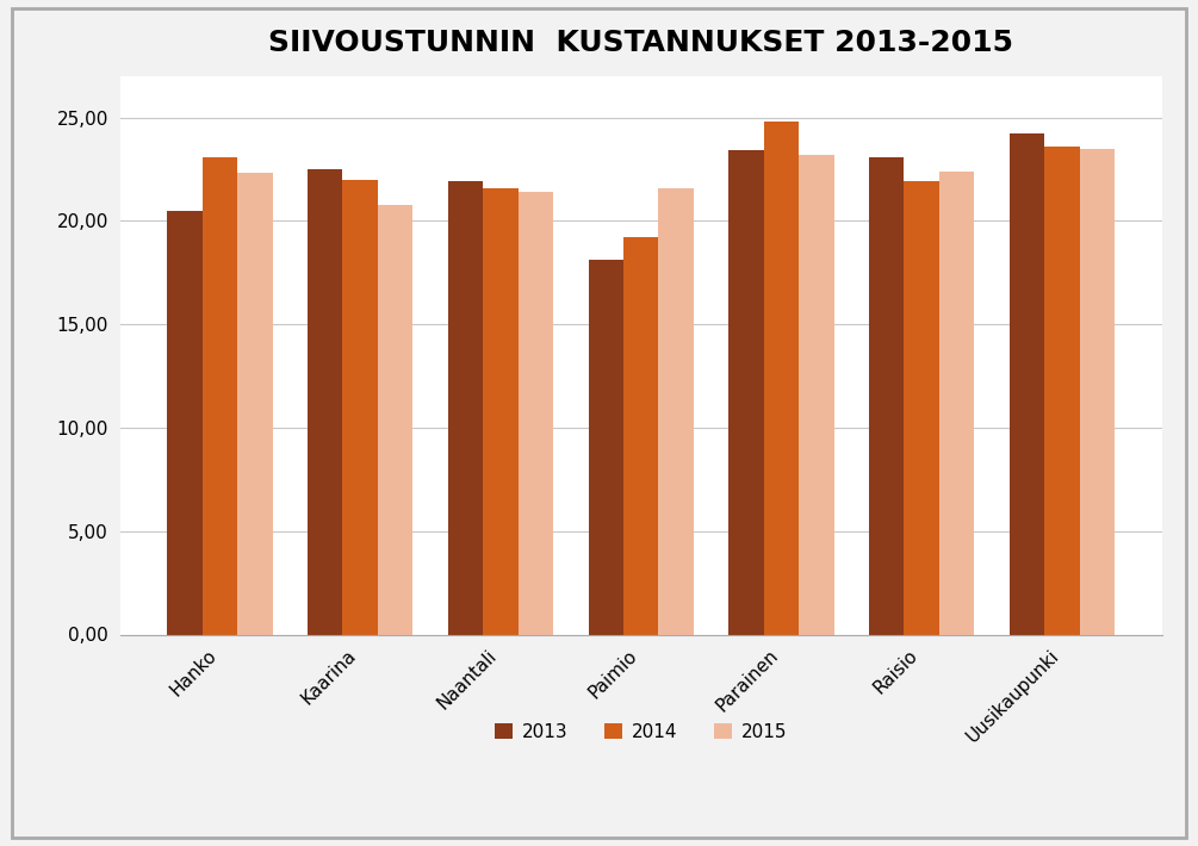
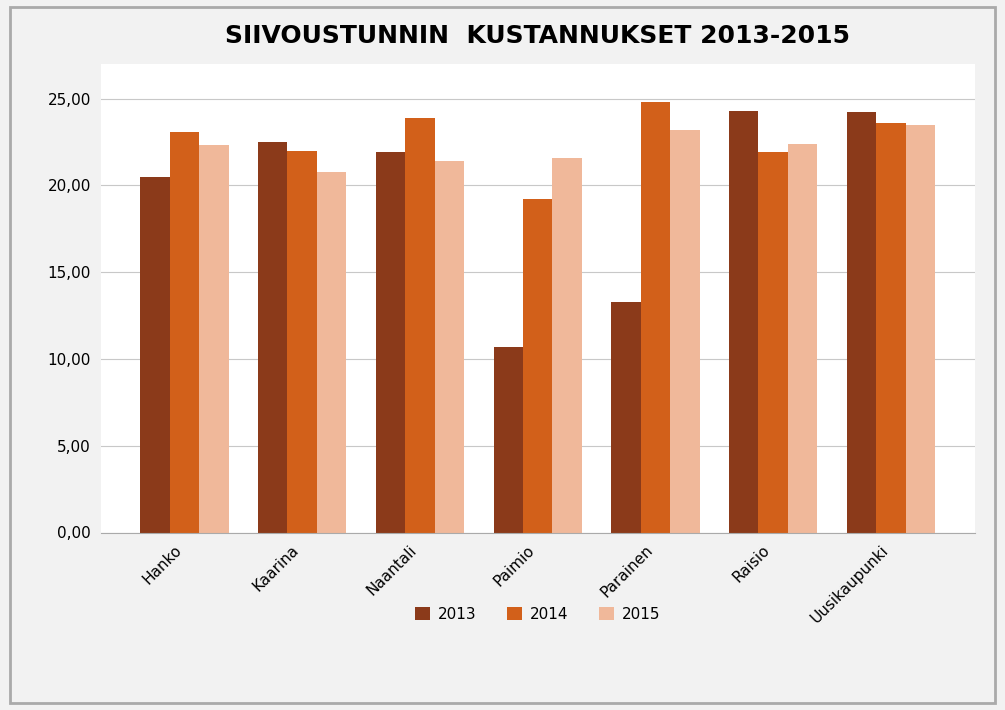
2014/Naantali: 21,6 -> 23,9
2013/Paimio: 18,1 -> 10,7
2013/Parainen: 23,4 -> 13,3
2013/Raisio: 23,1 -> 24,3
